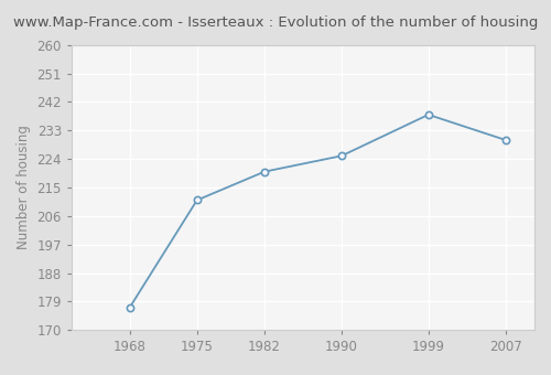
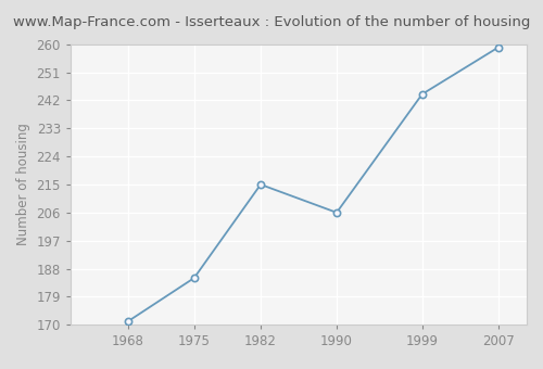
1968: 177 -> 171
1975: 211 -> 185
1982: 220 -> 215
1990: 225 -> 206
1999: 238 -> 244
2007: 230 -> 259
